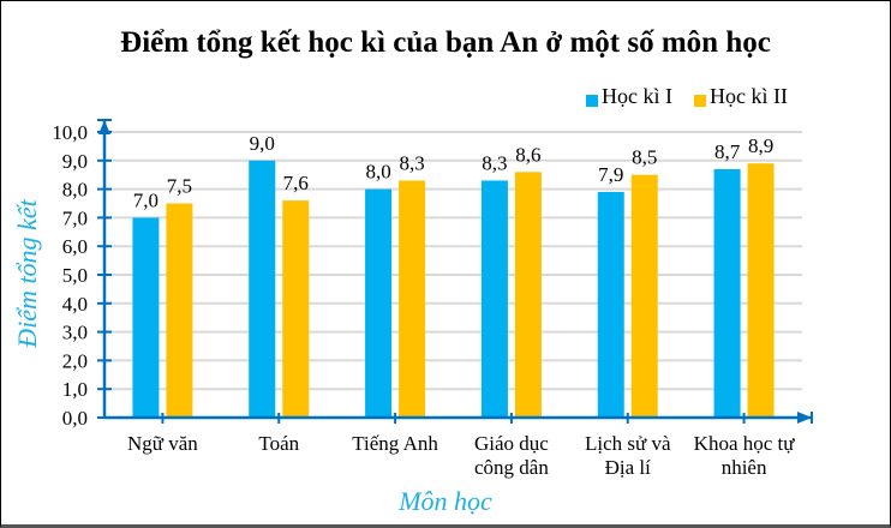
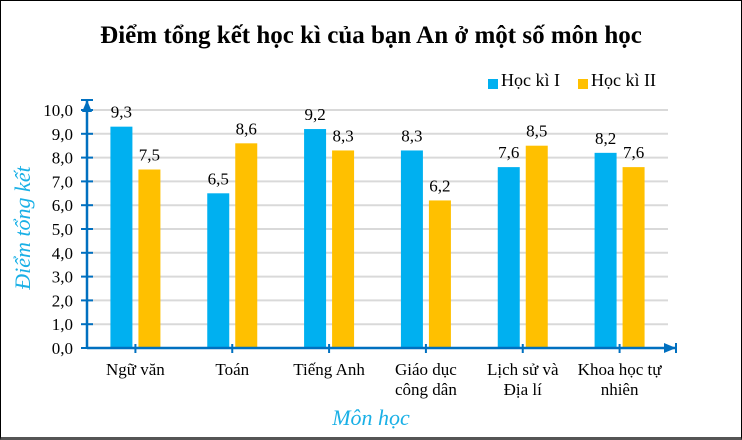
Học kì I/Ngữ văn: 7,0 -> 9,3
Học kì I/Toán: 9,0 -> 6,5
Học kì II/Toán: 7,6 -> 8,6
Học kì I/Tiếng Anh: 8,0 -> 9,2
Học kì II/Giáo dục công dân: 8,6 -> 6,2
Học kì I/Lịch sử và Địa lí: 7,9 -> 7,6
Học kì I/Khoa học tự nhiên: 8,7 -> 8,2
Học kì II/Khoa học tự nhiên: 8,9 -> 7,6
